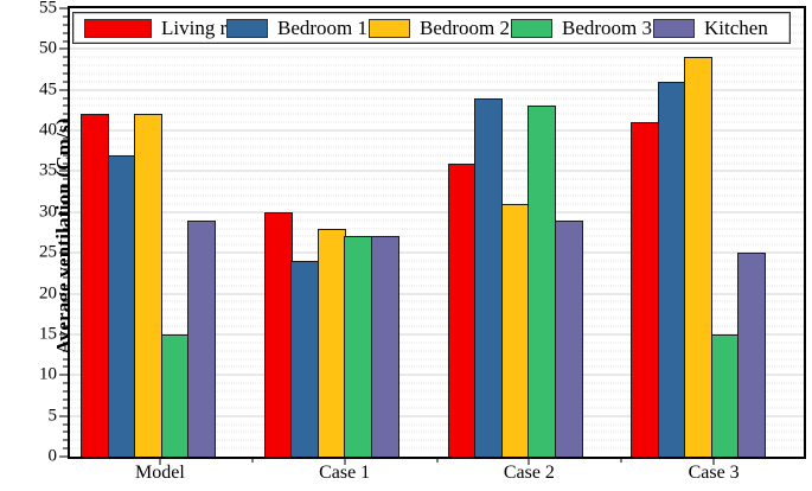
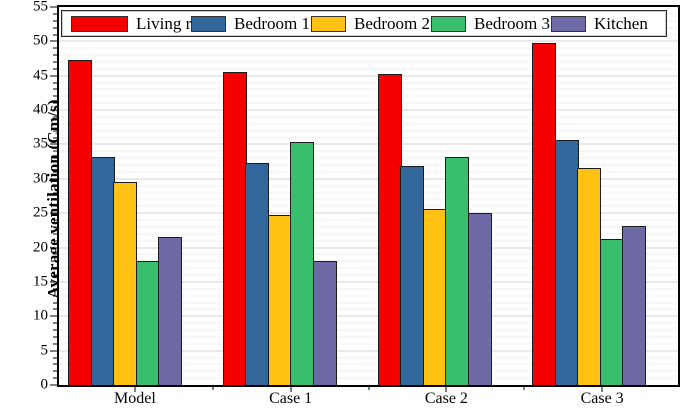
Living room/Model: 42 -> 47
Bedroom 1/Model: 37 -> 33
Bedroom 2/Model: 42 -> 30
Bedroom 3/Model: 15 -> 18
Kitchen/Model: 29 -> 22
Living room/Case 1: 30 -> 46
Bedroom 1/Case 1: 24 -> 32
Bedroom 2/Case 1: 28 -> 25
Bedroom 3/Case 1: 27 -> 35
Kitchen/Case 1: 27 -> 18
Living room/Case 2: 36 -> 45
Bedroom 1/Case 2: 44 -> 32
Bedroom 2/Case 2: 31 -> 26
Bedroom 3/Case 2: 43 -> 33
Kitchen/Case 2: 29 -> 25
Living room/Case 3: 41 -> 50
Bedroom 1/Case 3: 46 -> 36
Bedroom 2/Case 3: 49 -> 32
Bedroom 3/Case 3: 15 -> 21
Kitchen/Case 3: 25 -> 23
